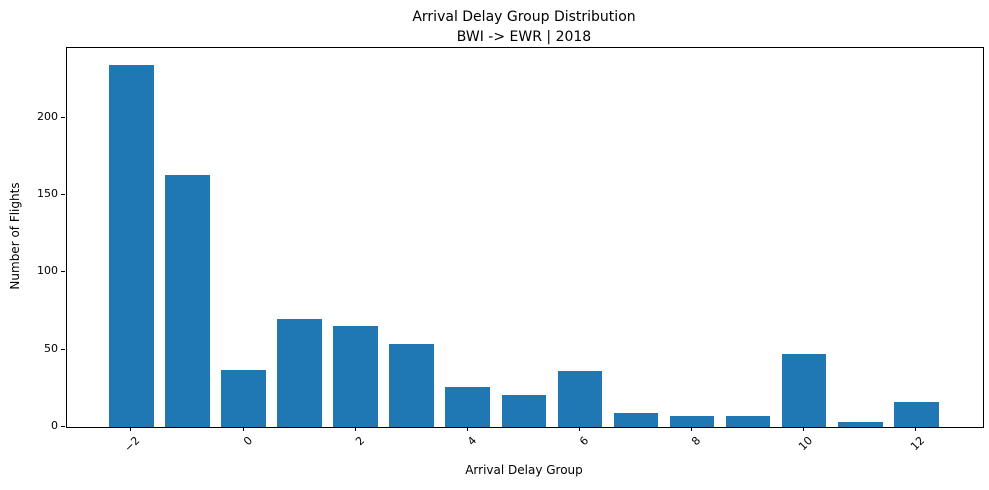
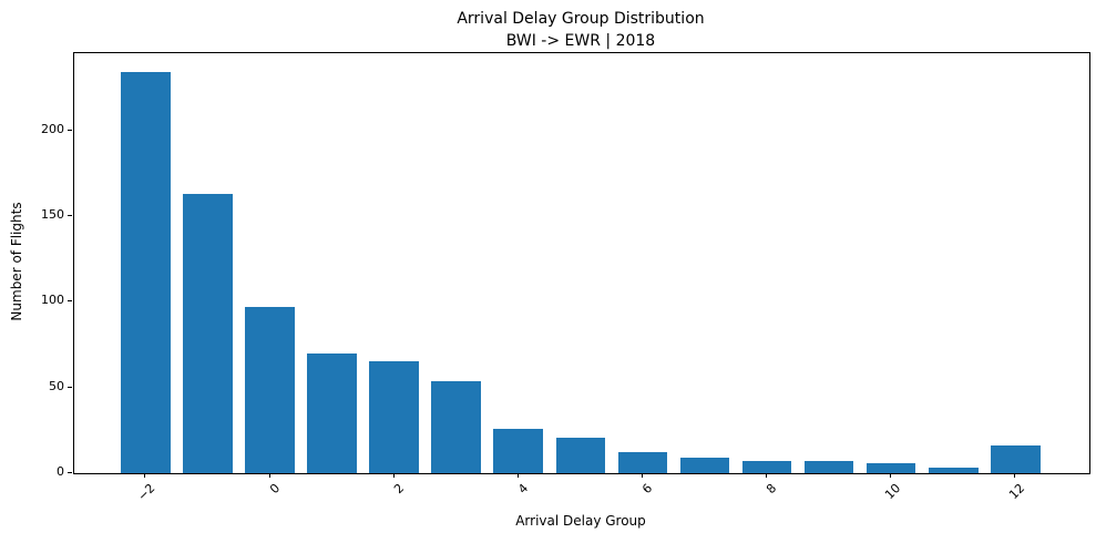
0: 37 -> 97
6: 36 -> 12
10: 47 -> 6
